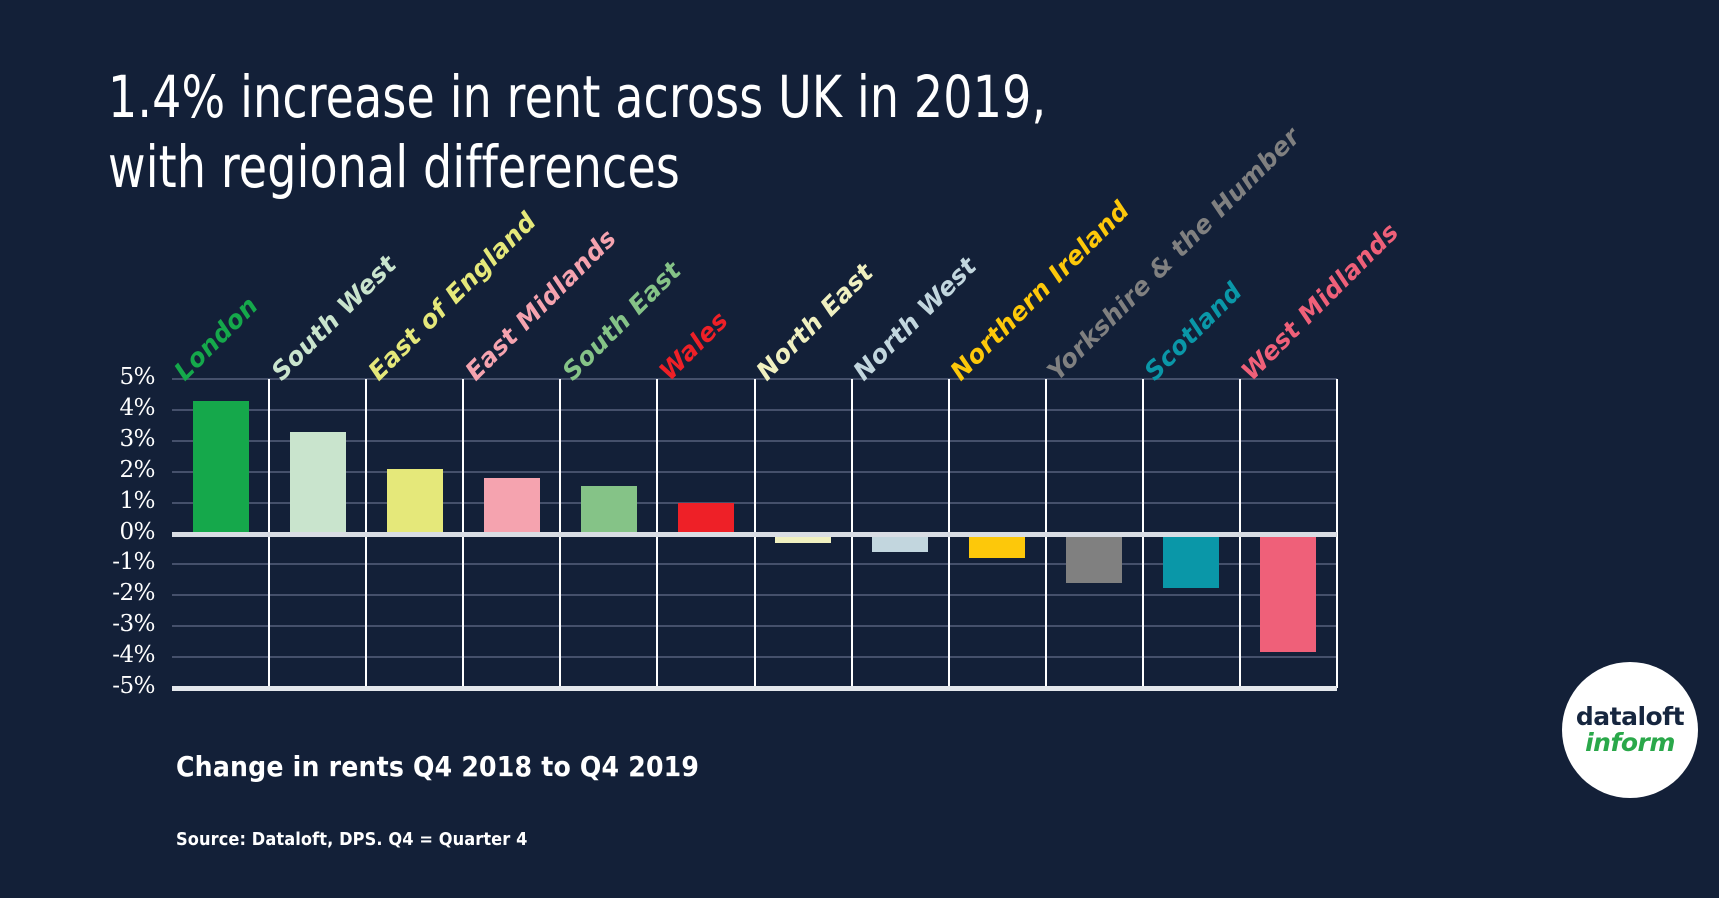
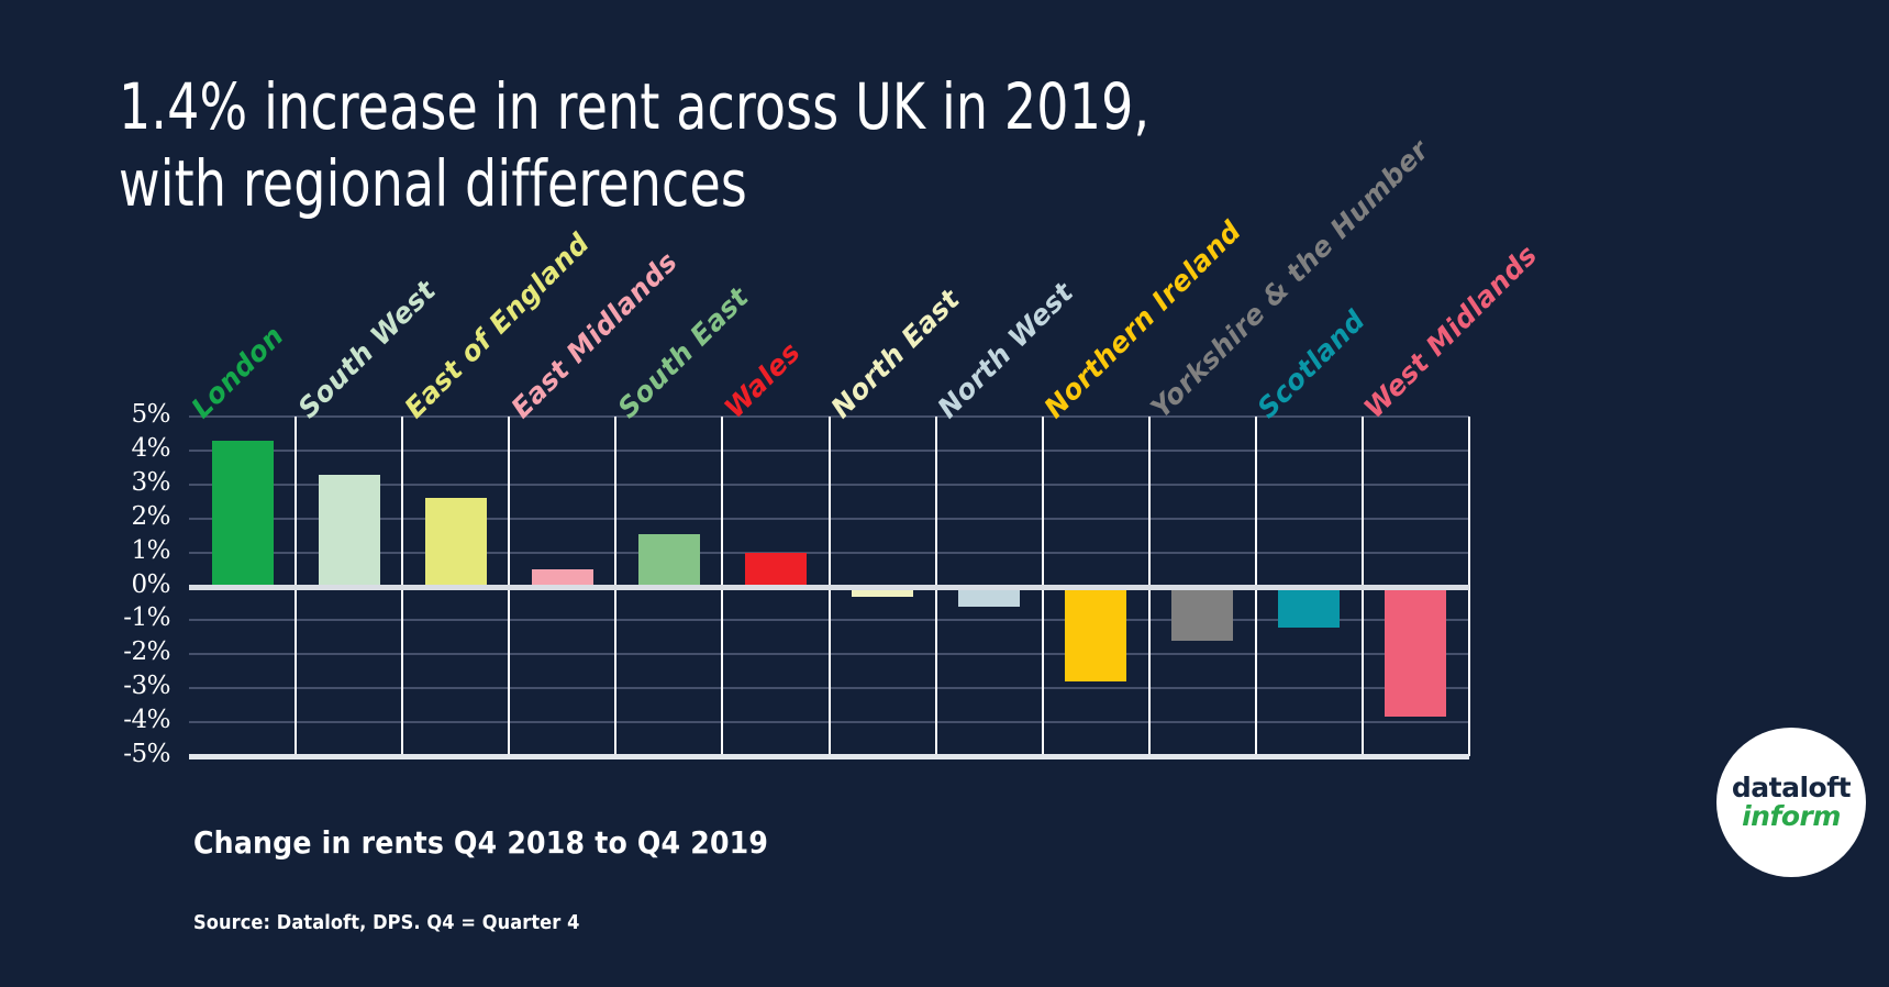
East of England: 2.1% -> 2.6%
East Midlands: 1.8% -> 0.5%
Northern Ireland: -0.8% -> -2.8%
Scotland: -1.8% -> -1.2%
